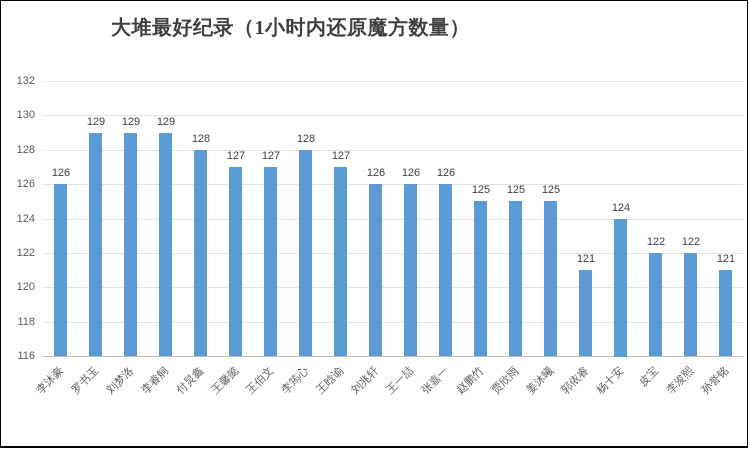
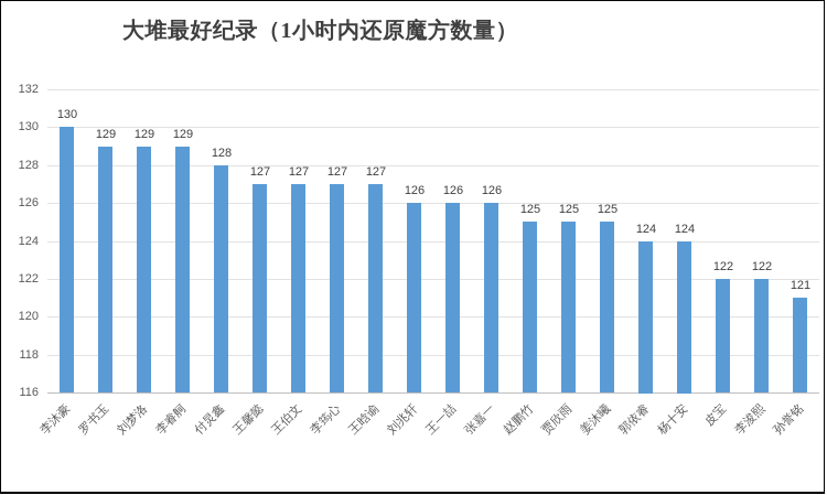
李沐豪: 126 -> 130
李筠心: 128 -> 127
郭依睿: 121 -> 124
